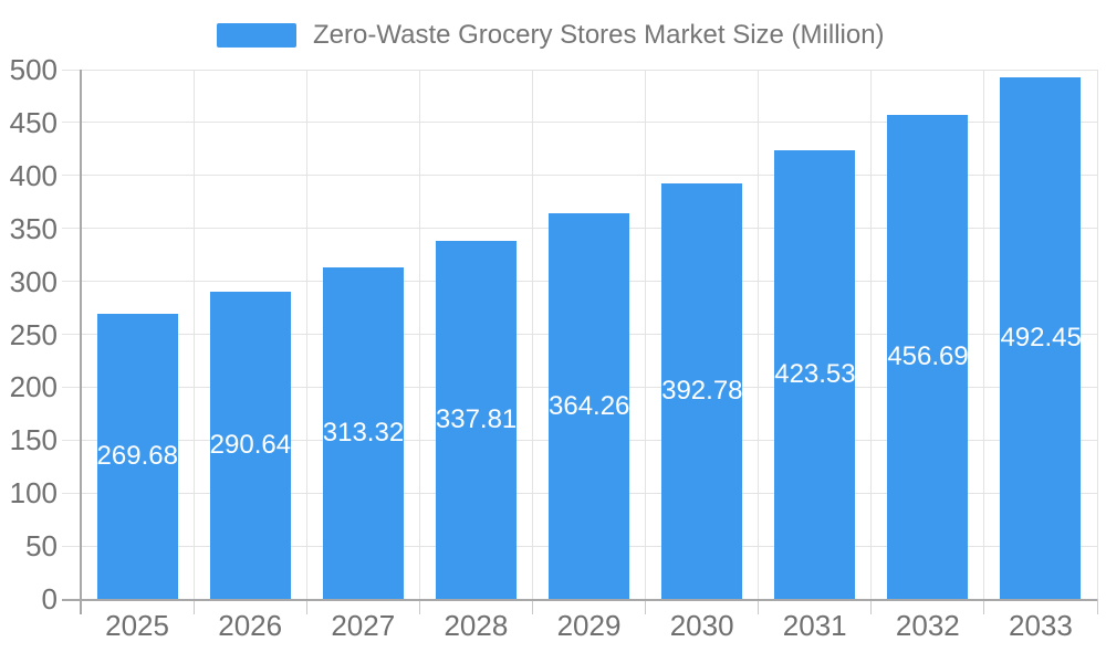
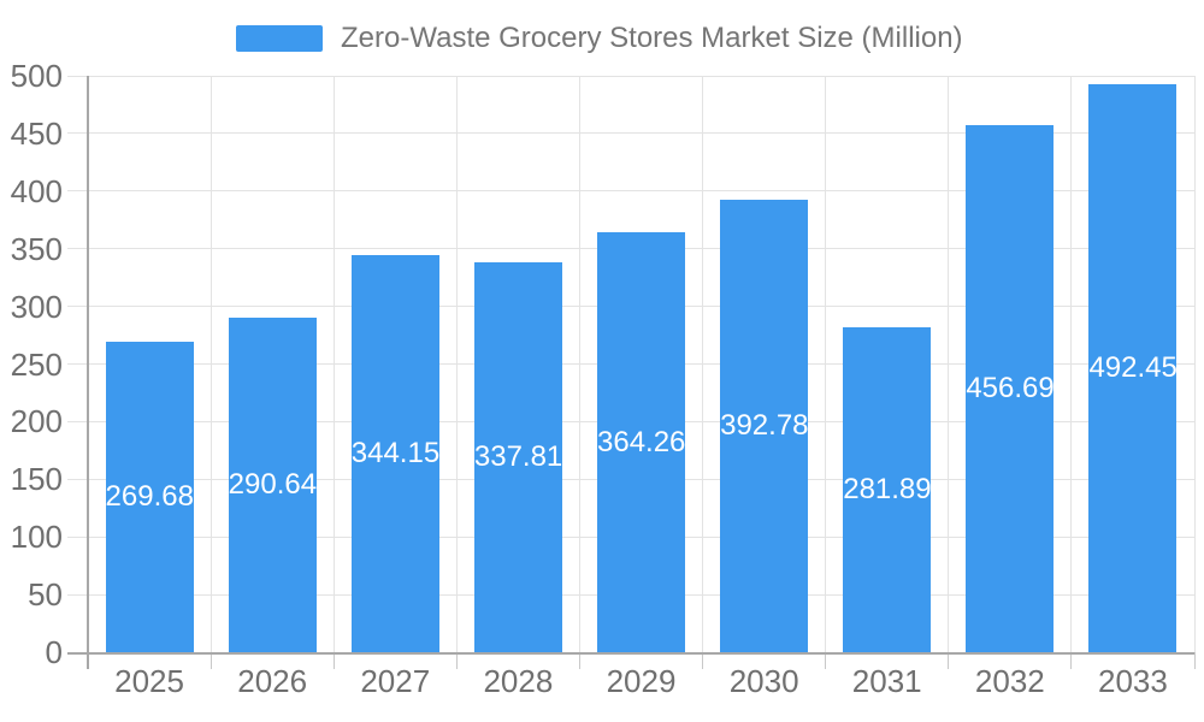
2027: 313.32 -> 344.15
2031: 423.53 -> 281.89
